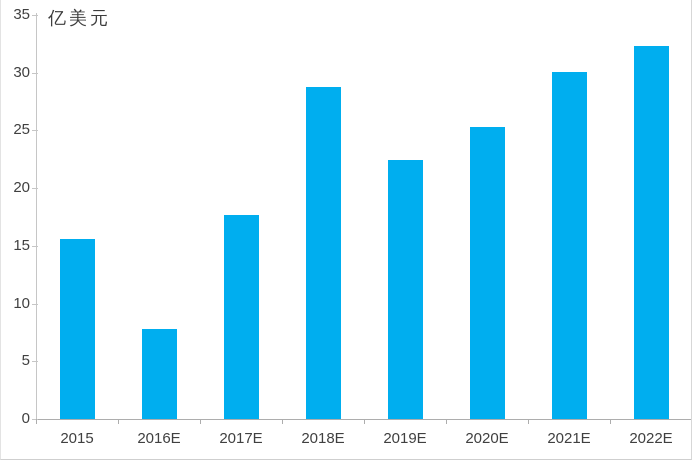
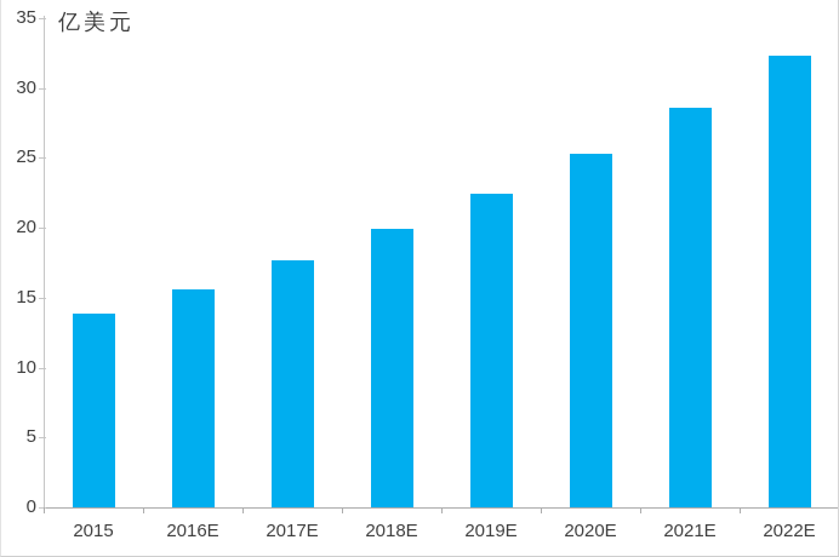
2015: 15.6 -> 13.9
2016E: 7.8 -> 15.6
2018E: 28.8 -> 19.9
2021E: 30.1 -> 28.6
